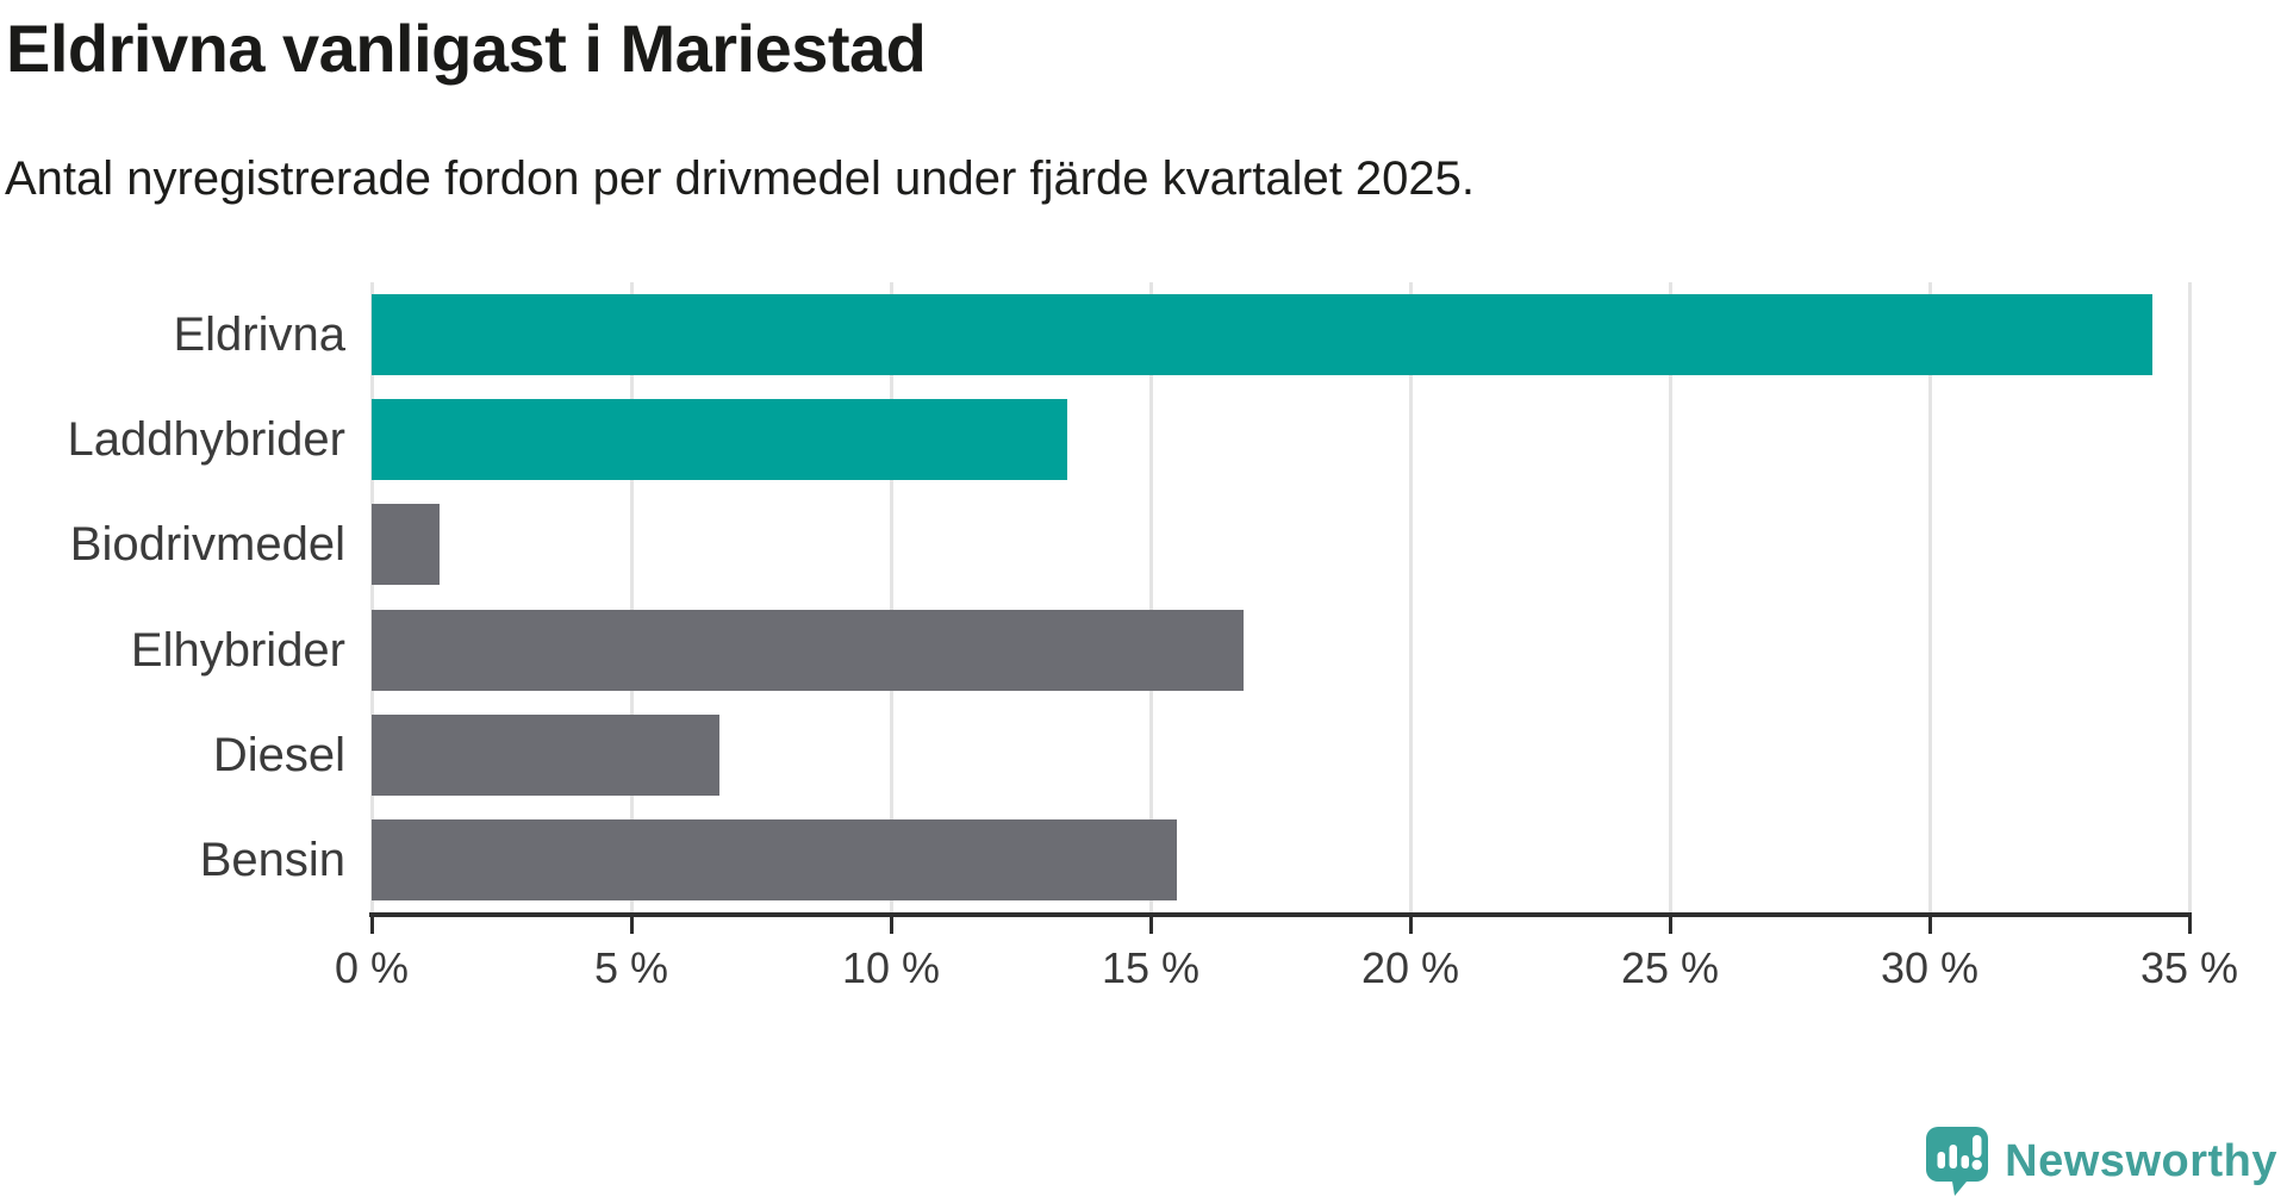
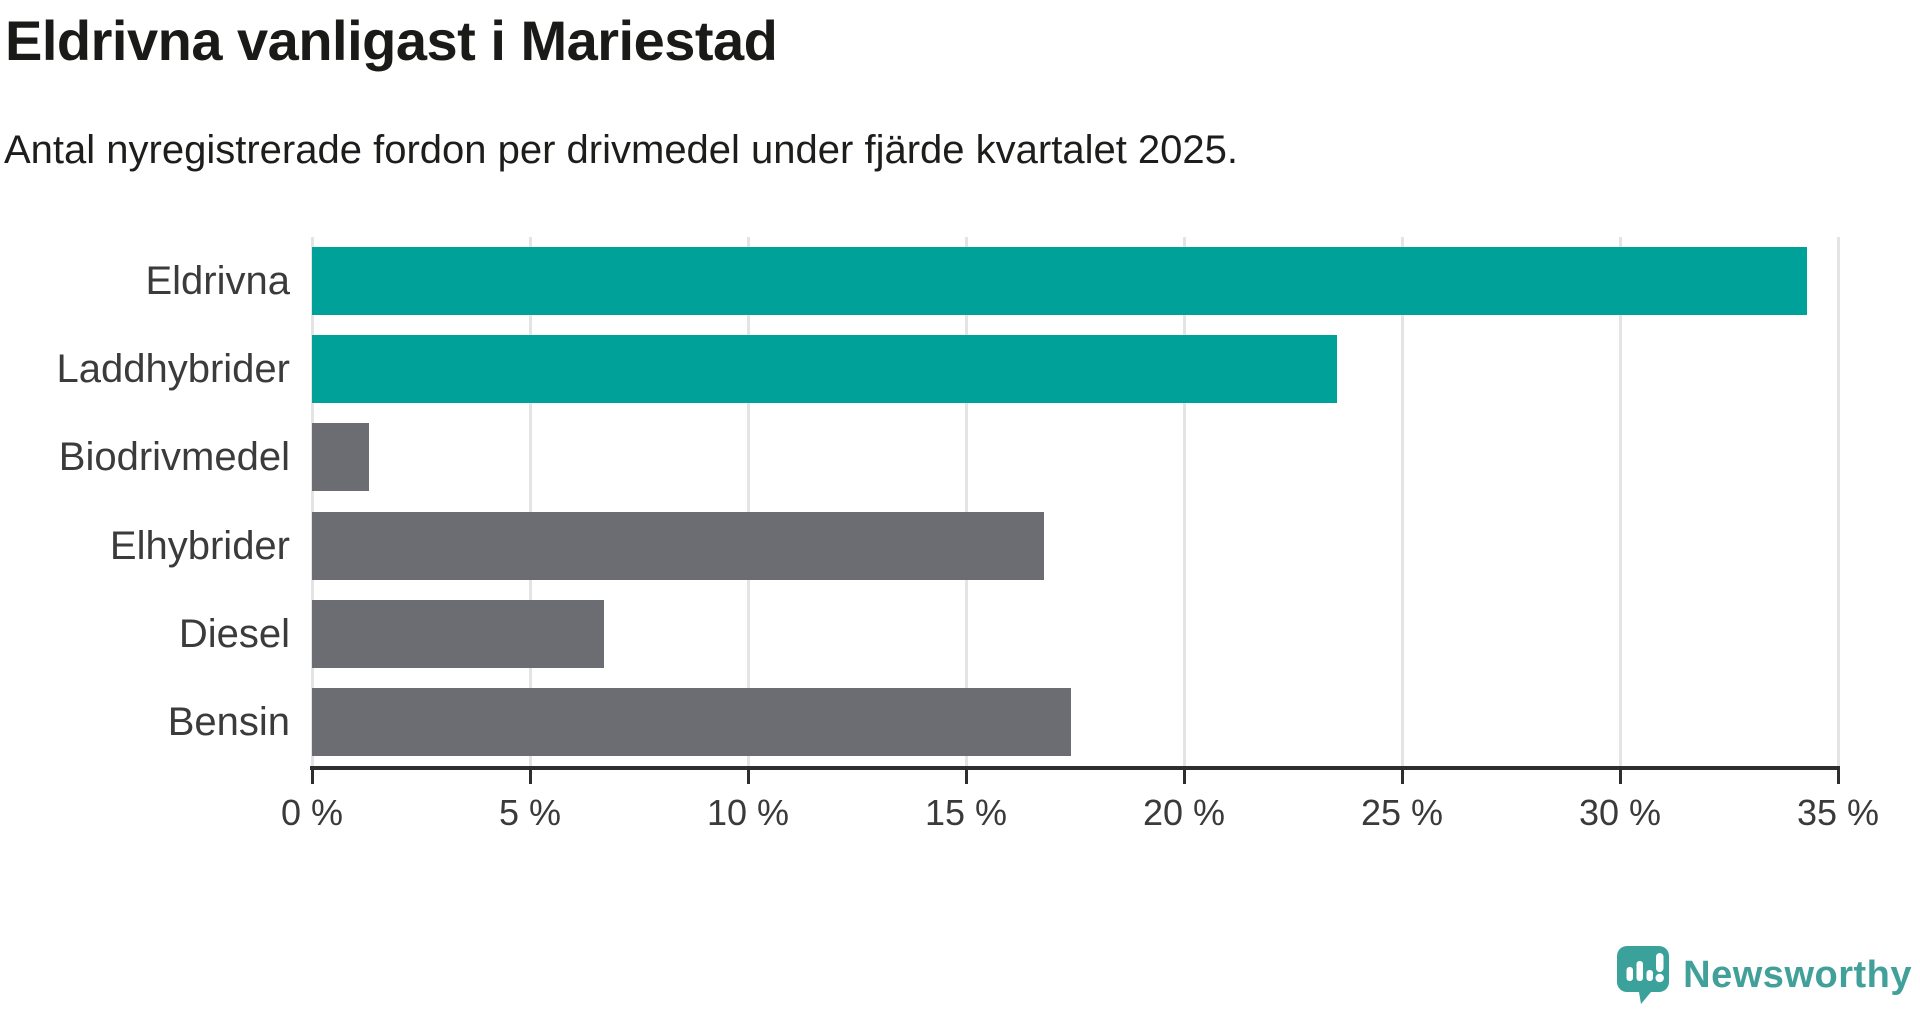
Laddhybrider: 13.4% -> 23.5%
Bensin: 15.5% -> 17.4%
